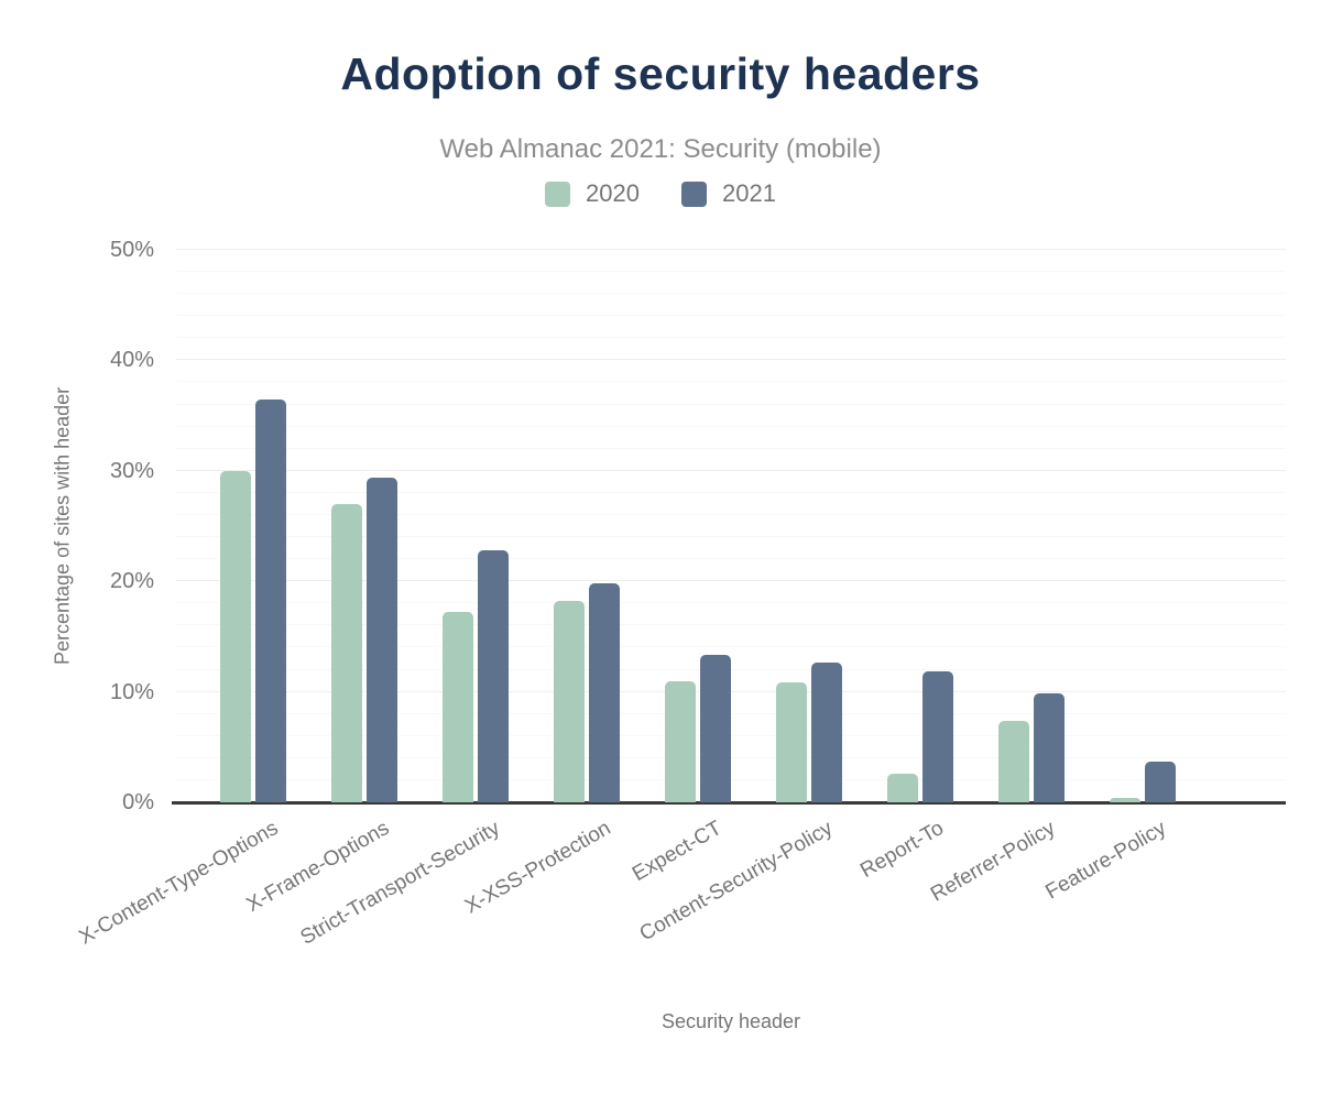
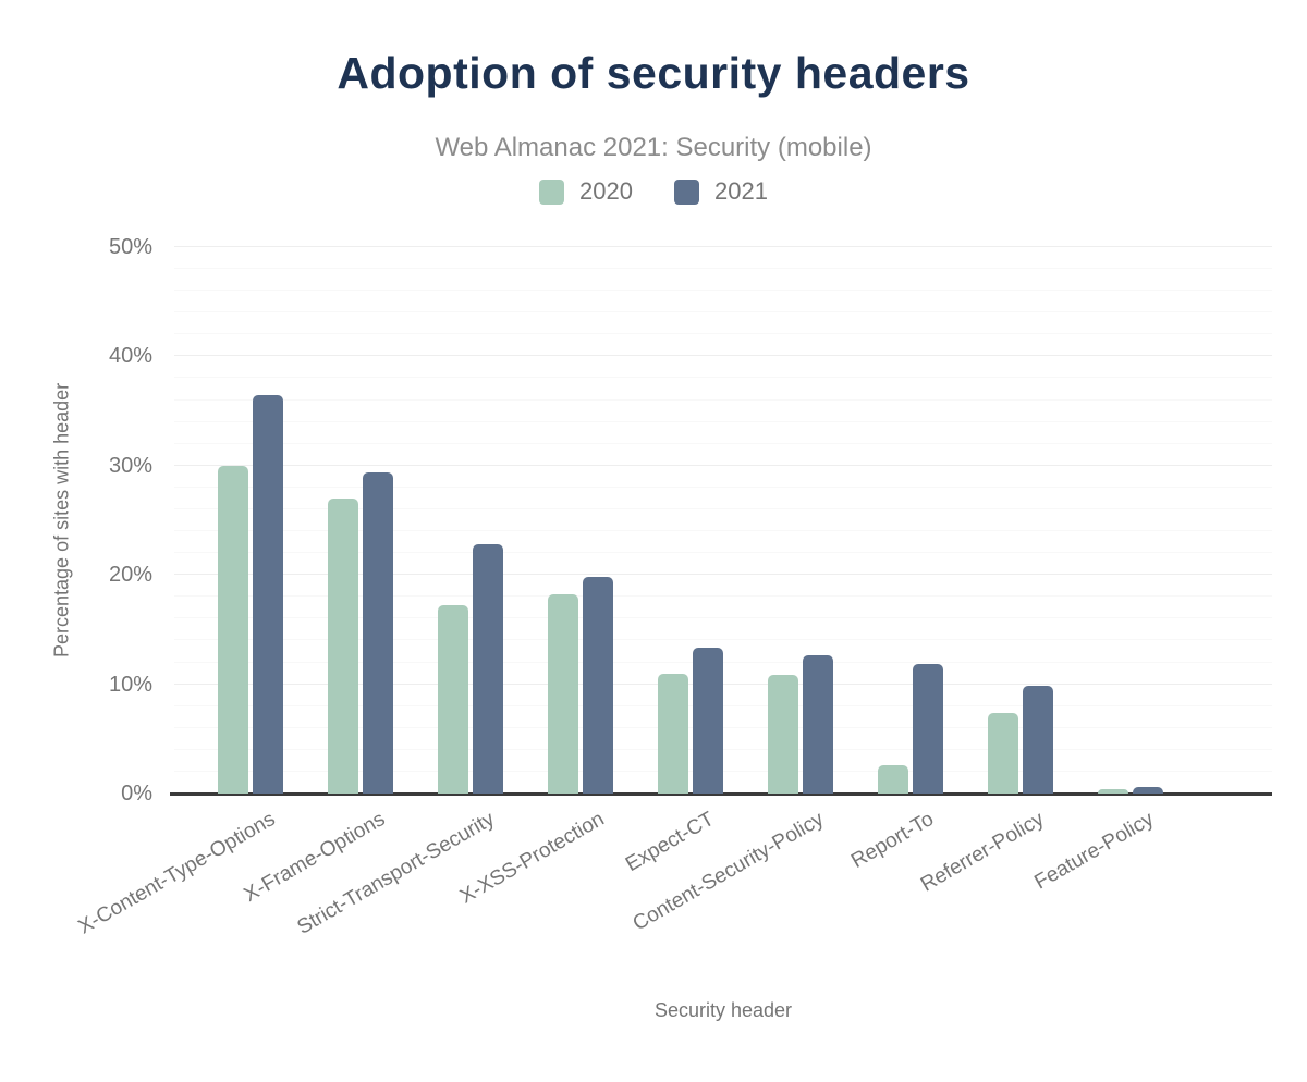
2021/Feature-Policy: 3.7% -> 0.6%
